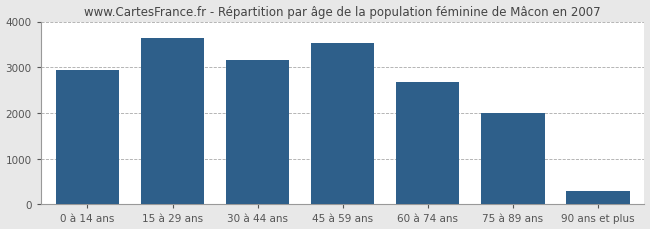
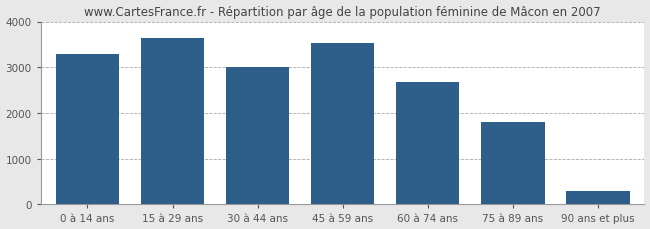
0 à 14 ans: 2950 -> 3300
30 à 44 ans: 3150 -> 3000
75 à 89 ans: 2000 -> 1800
